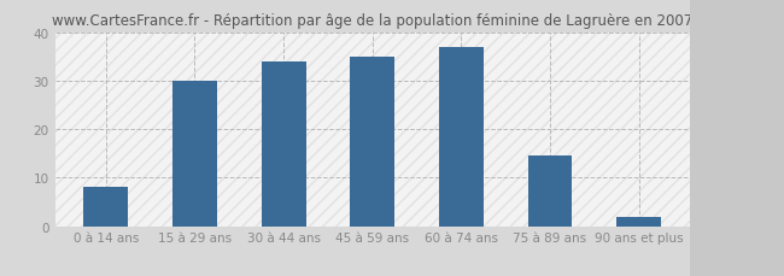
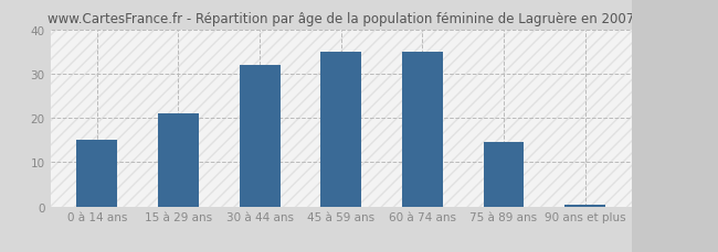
0 à 14 ans: 8.0 -> 15.0
15 à 29 ans: 30.0 -> 21.0
30 à 44 ans: 34.0 -> 32.0
60 à 74 ans: 37.0 -> 35.0
90 ans et plus: 2.0 -> 0.5
